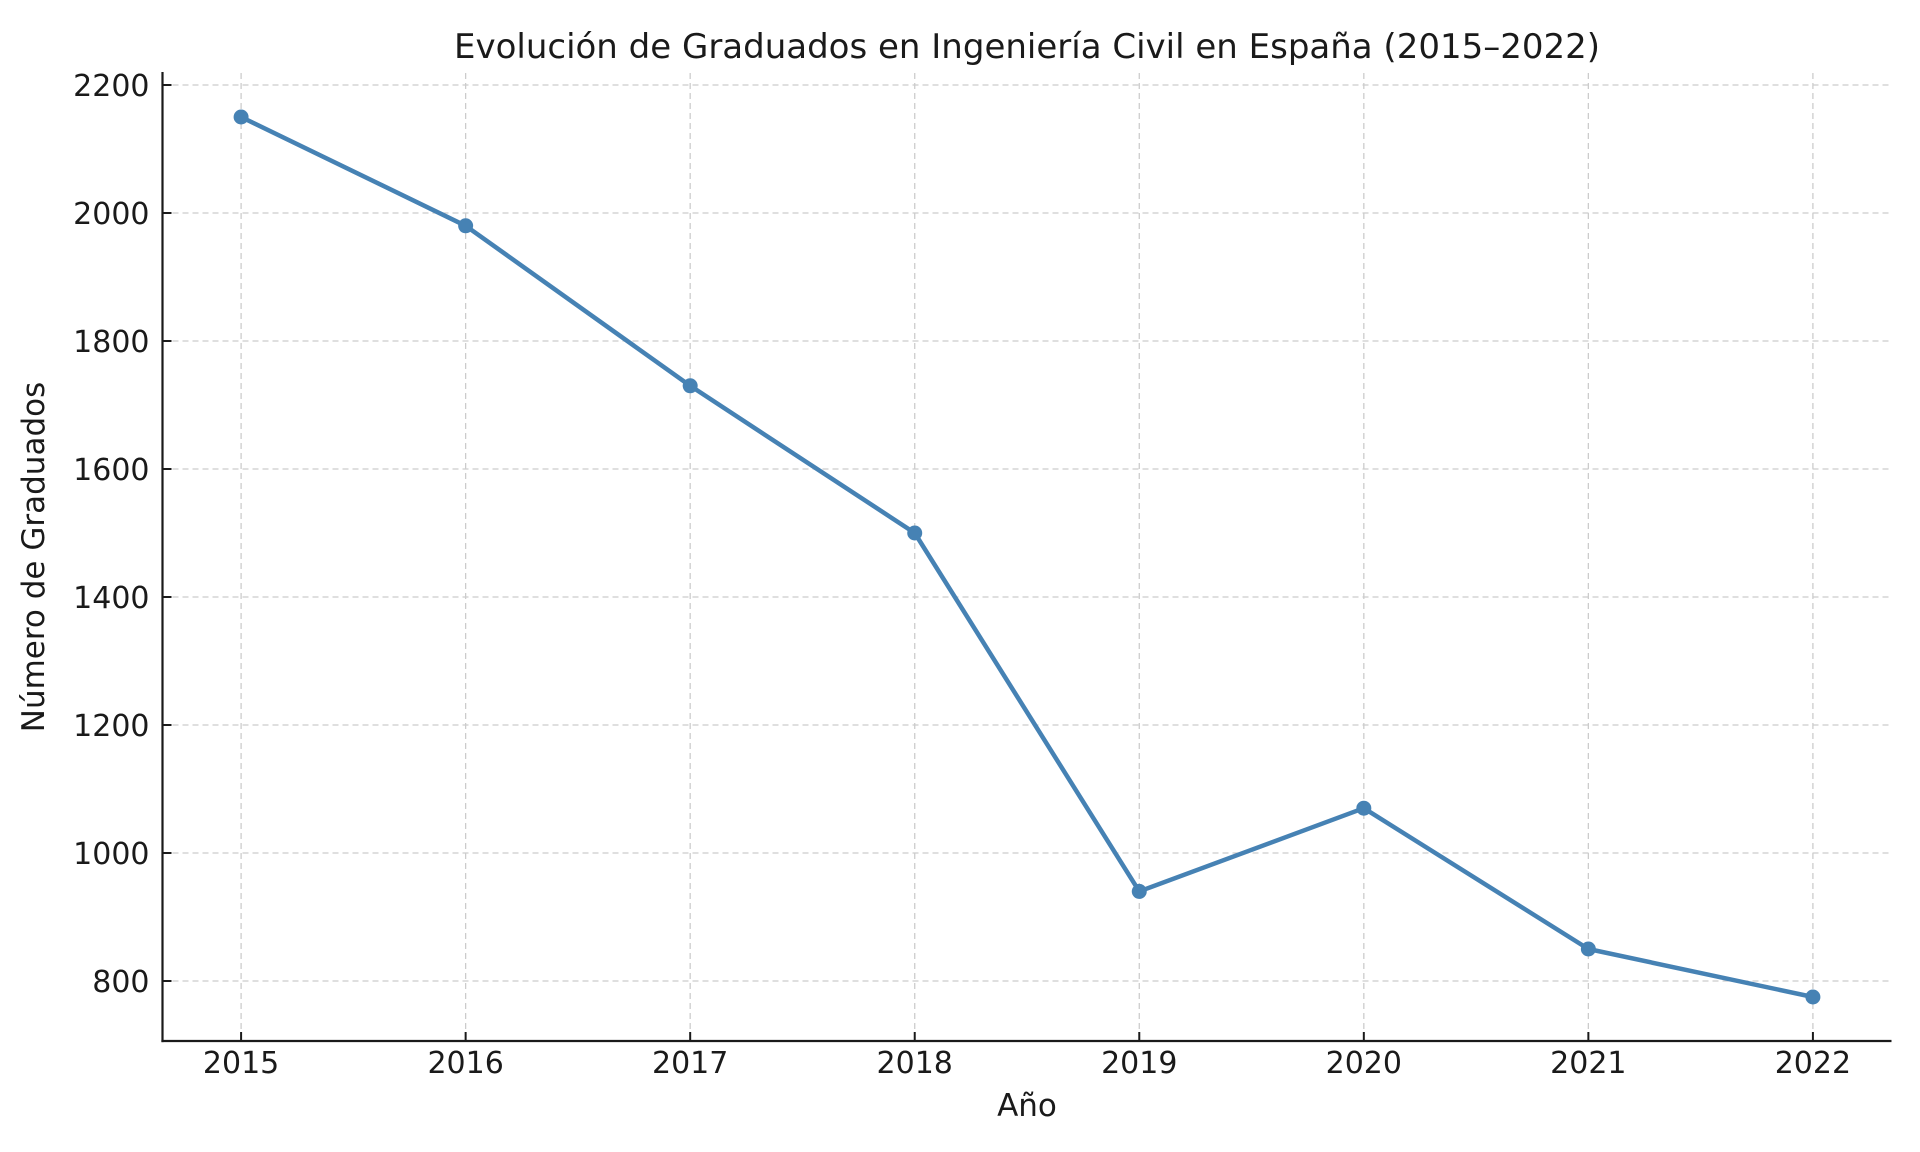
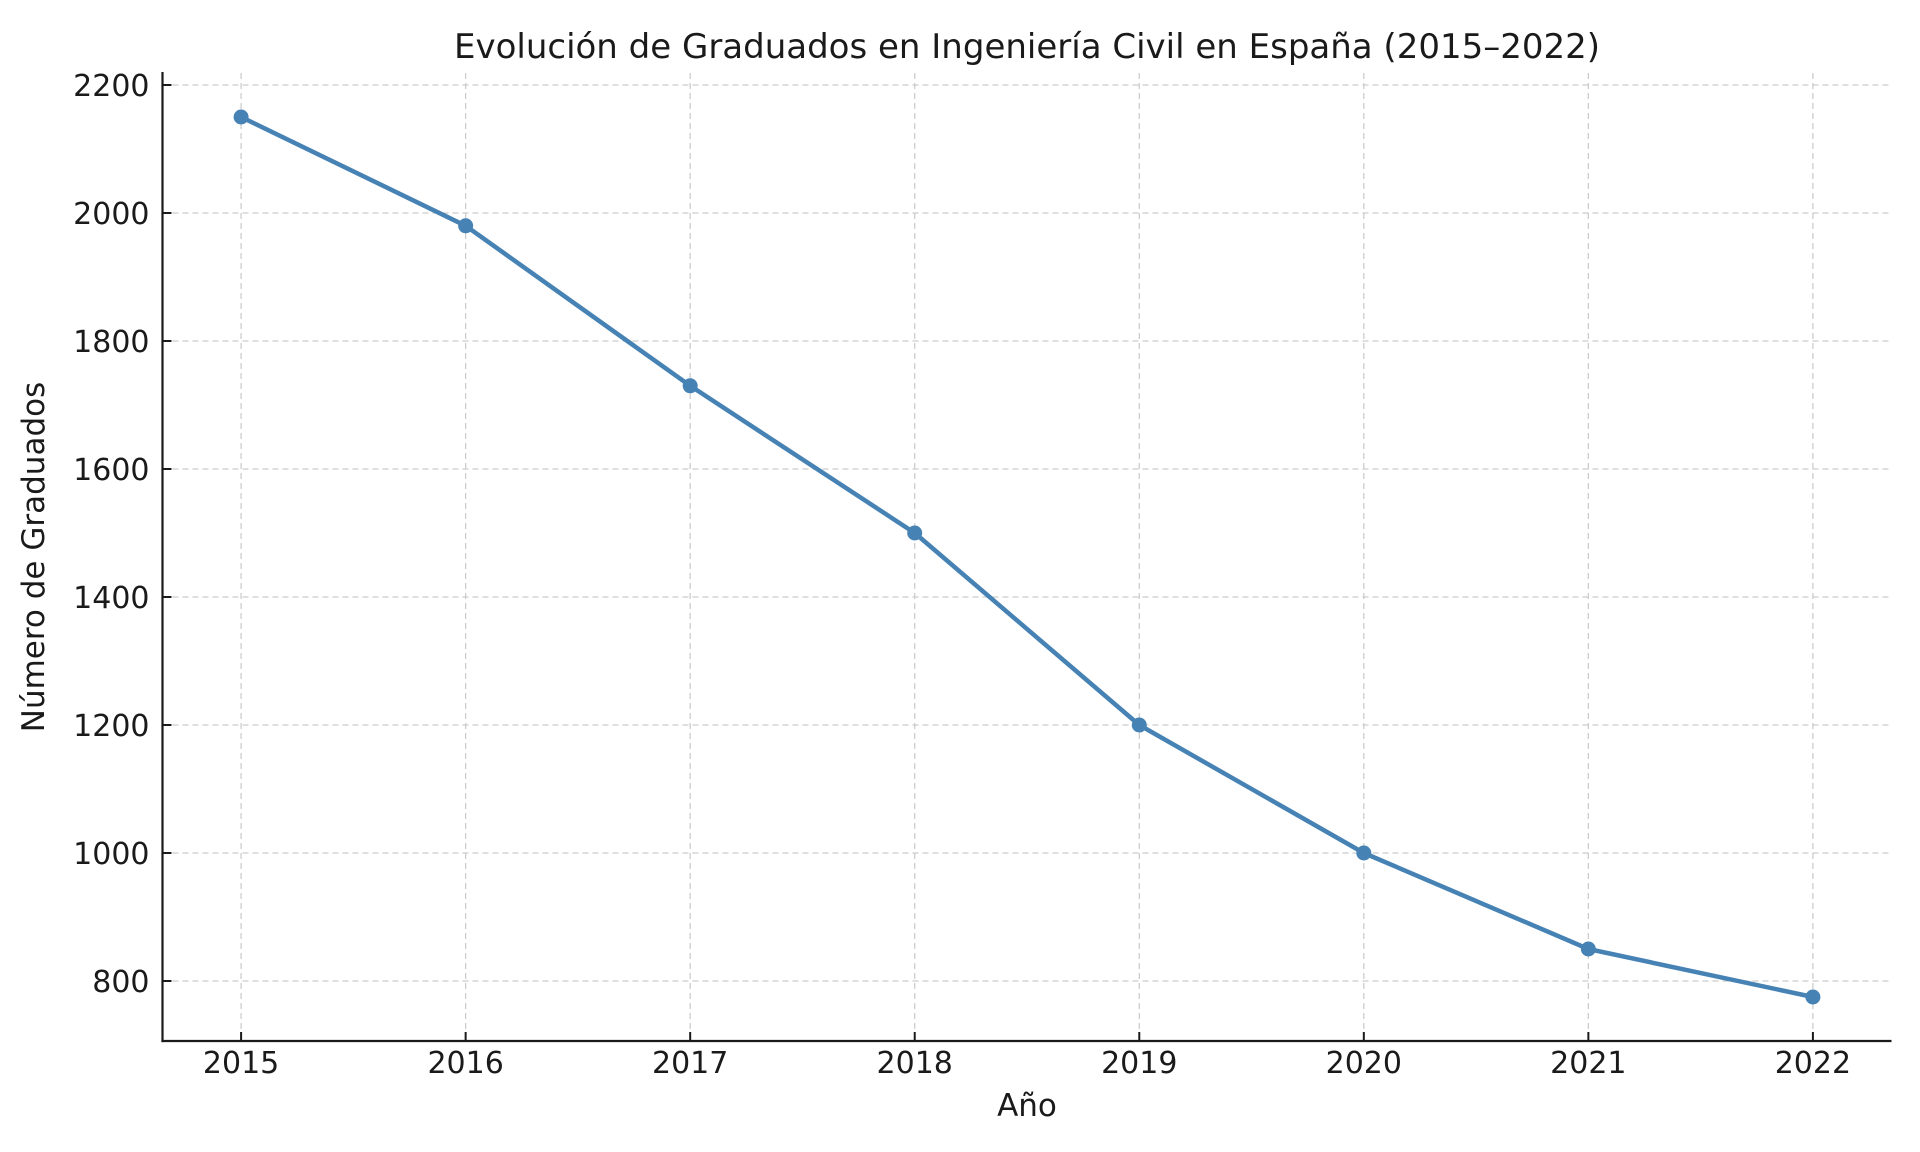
2019: 940 -> 1200
2020: 1070 -> 1000
